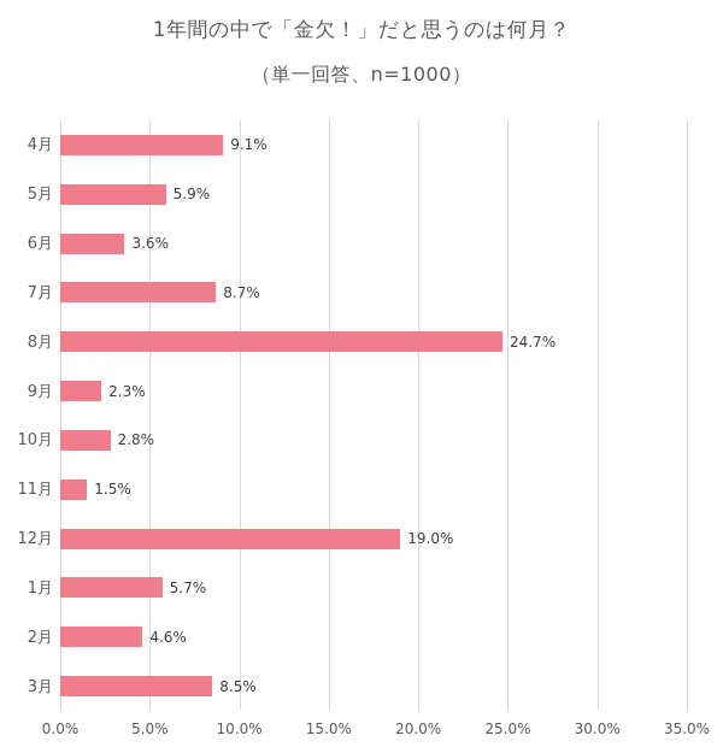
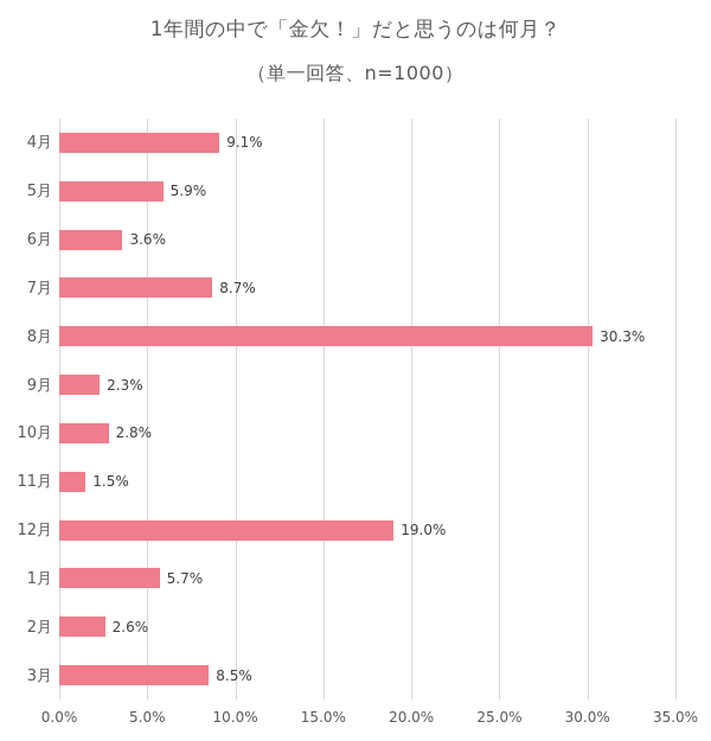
8月: 24.7% -> 30.3%
2月: 4.6% -> 2.6%
